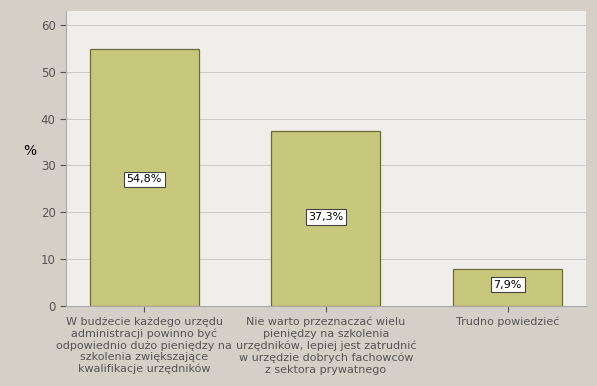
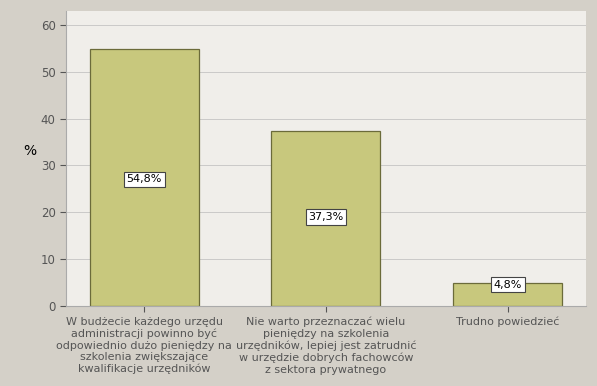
Trudno powiedzieć: 7,9% -> 4,8%
